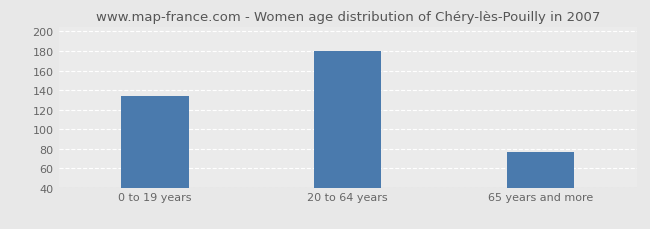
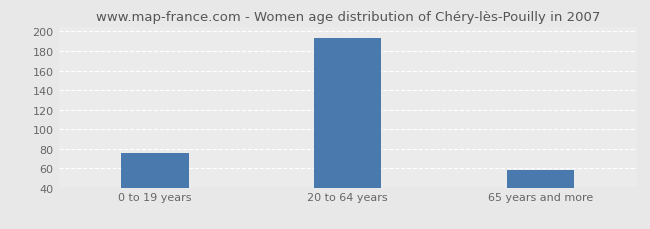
0 to 19 years: 134 -> 75
20 to 64 years: 180 -> 193
65 years and more: 76 -> 58
